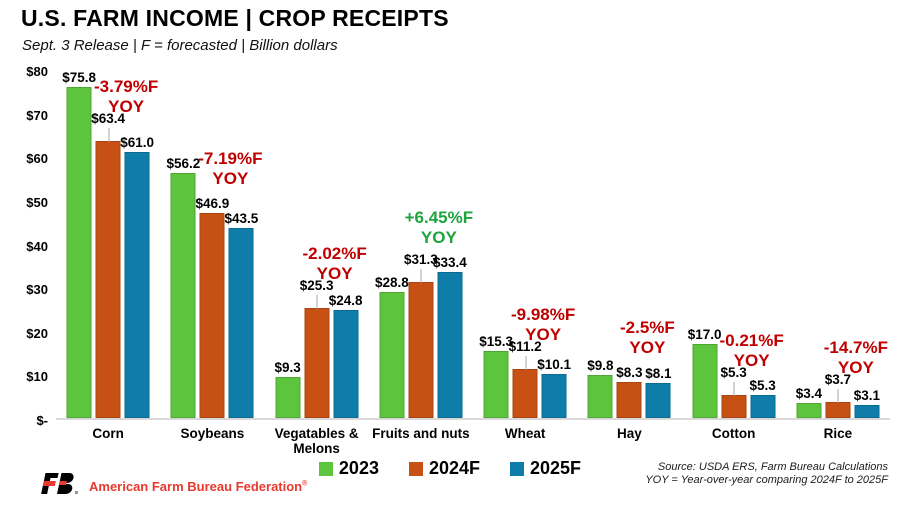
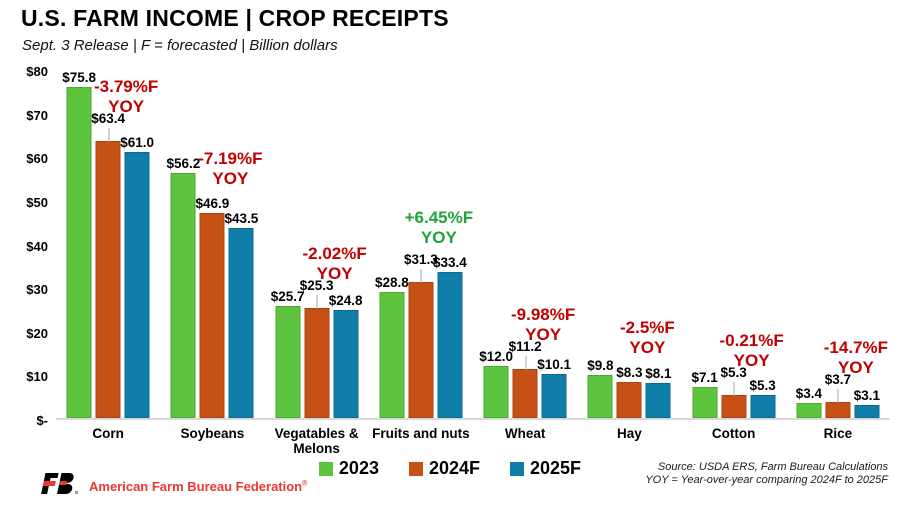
2023/Vegatables & Melons: $9.3 -> $25.7
2023/Wheat: $15.3 -> $12.0
2023/Cotton: $17.0 -> $7.1
